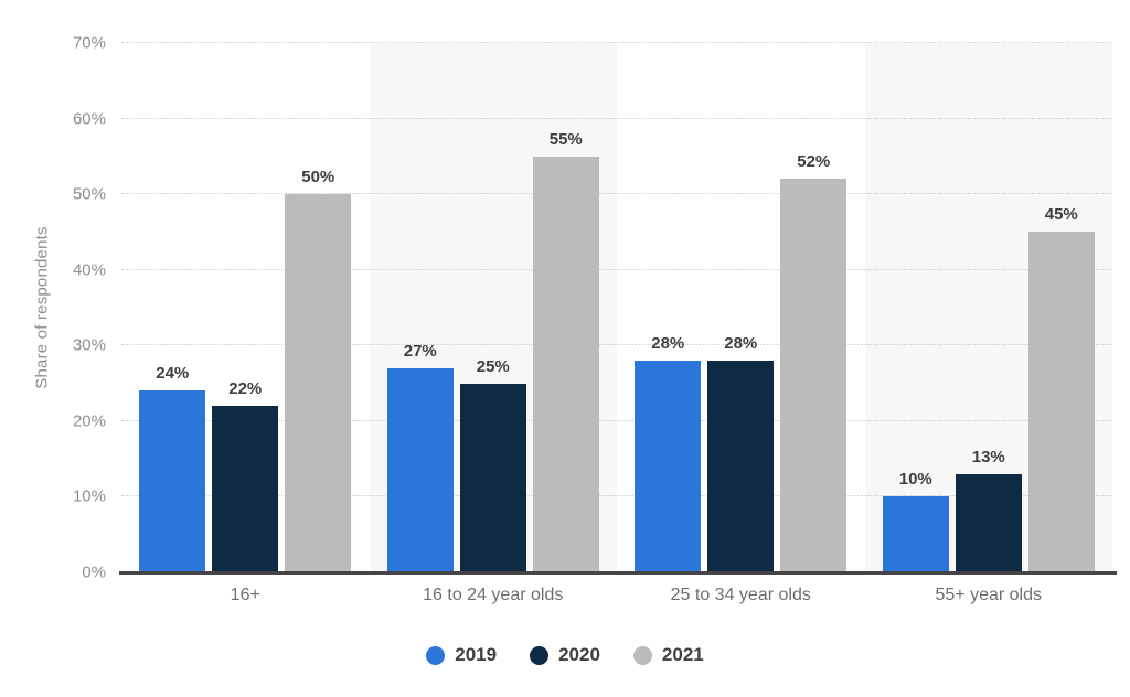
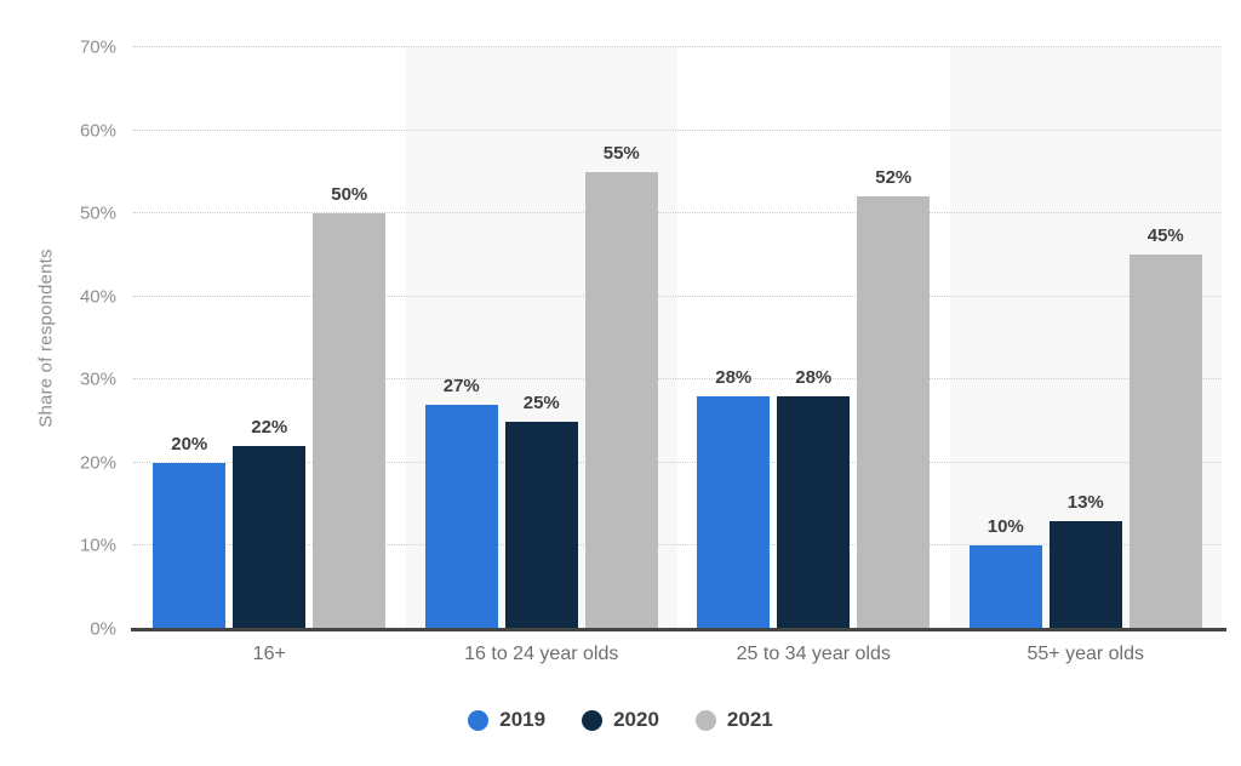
2019/16+: 24% -> 20%
